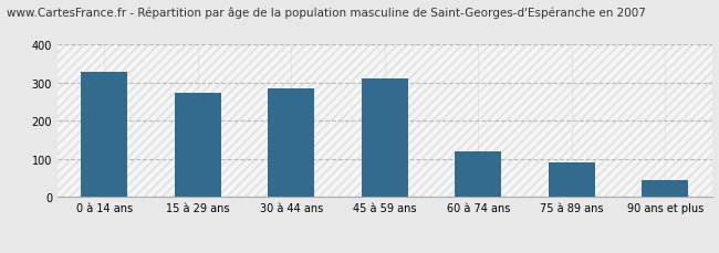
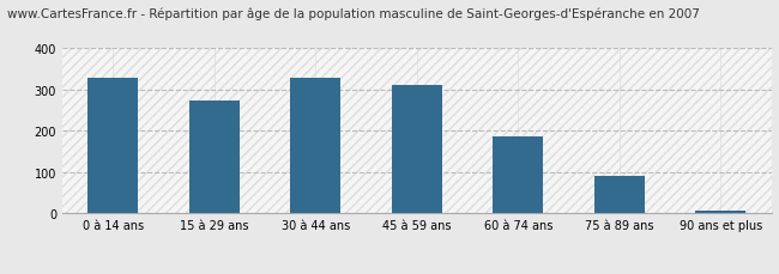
30 à 44 ans: 285 -> 328
60 à 74 ans: 120 -> 188
90 ans et plus: 45 -> 8
